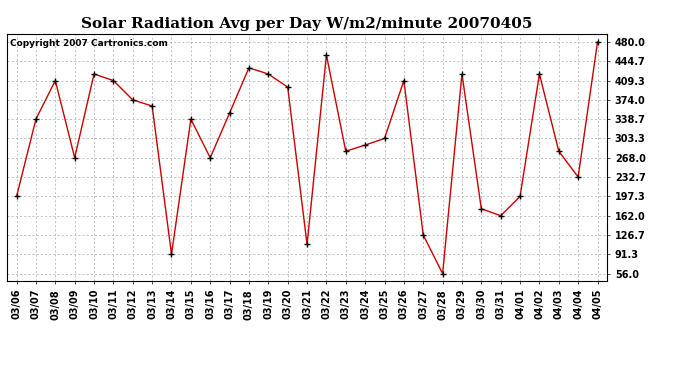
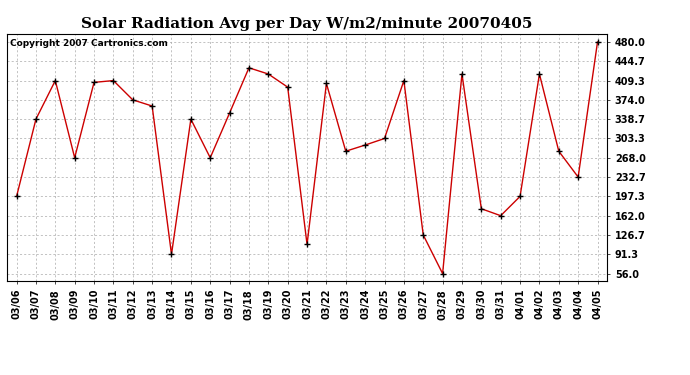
03/10: 421 -> 406
03/22: 456 -> 404
